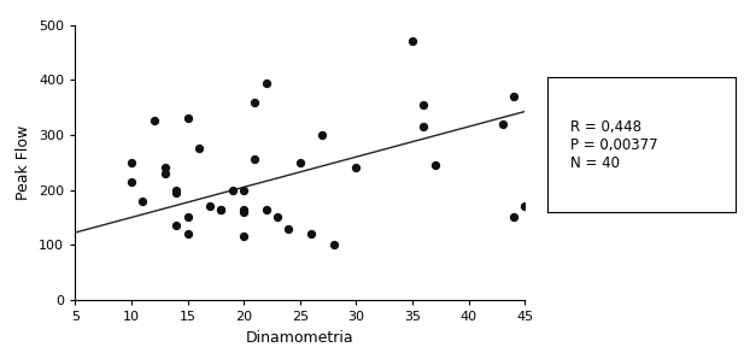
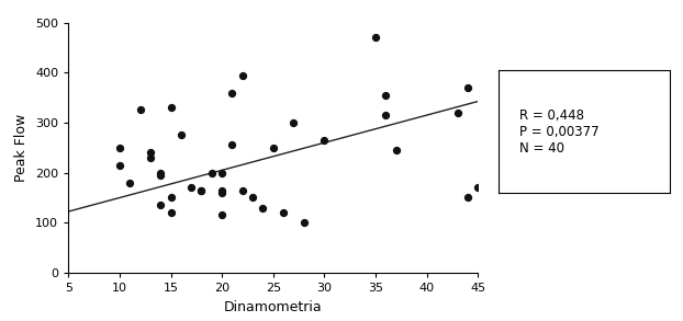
30: 240 -> 265
